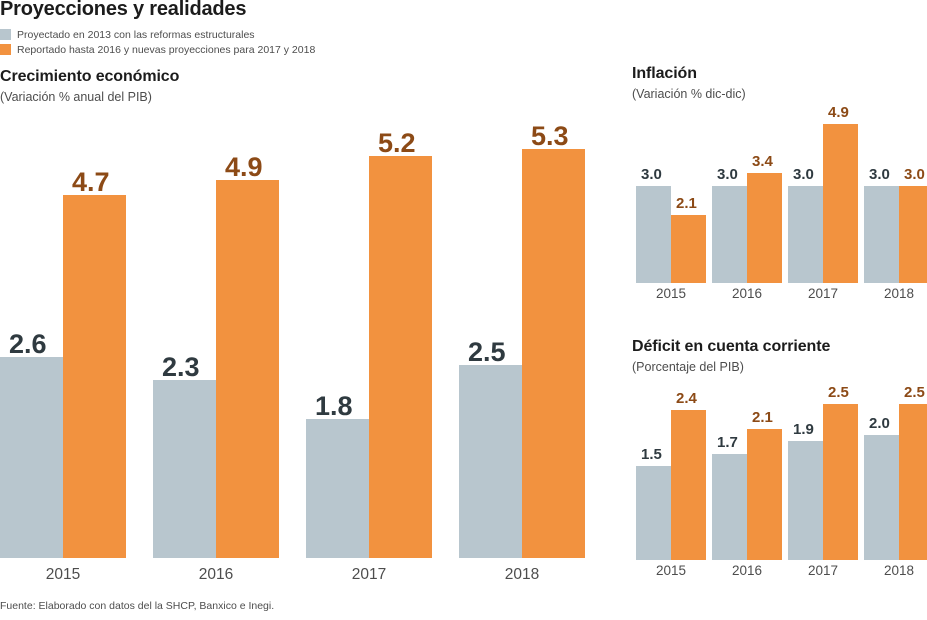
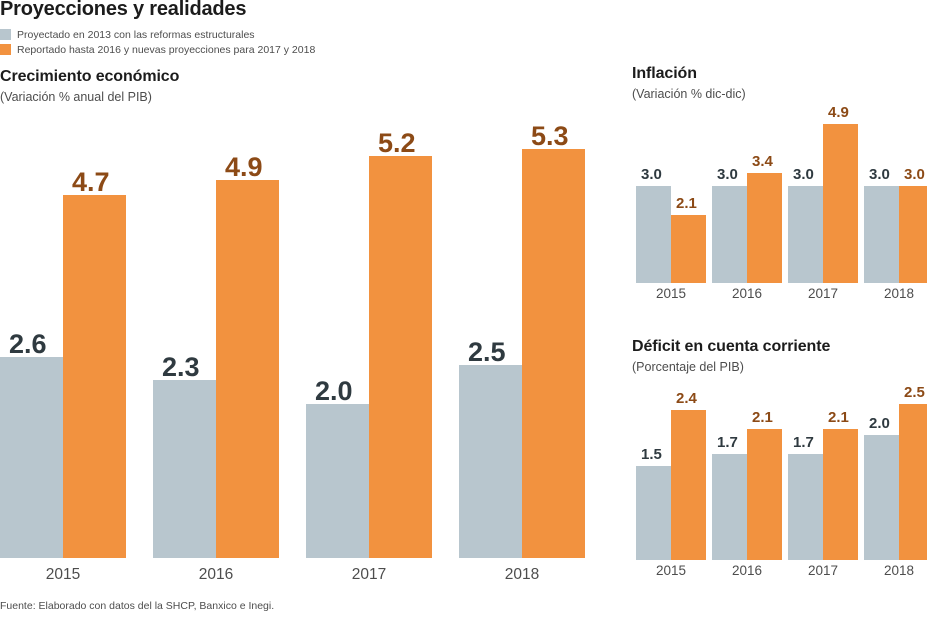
Crecimiento económico/Proyectado en 2013 con las reformas estructurales/2017: 1.8 -> 2.0
Déficit en cuenta corriente/Proyectado en 2013 con las reformas estructurales/2017: 1.9 -> 1.7
Déficit en cuenta corriente/Reportado hasta 2016 y nuevas proyecciones para 2017 y 2018/2017: 2.5 -> 2.1
